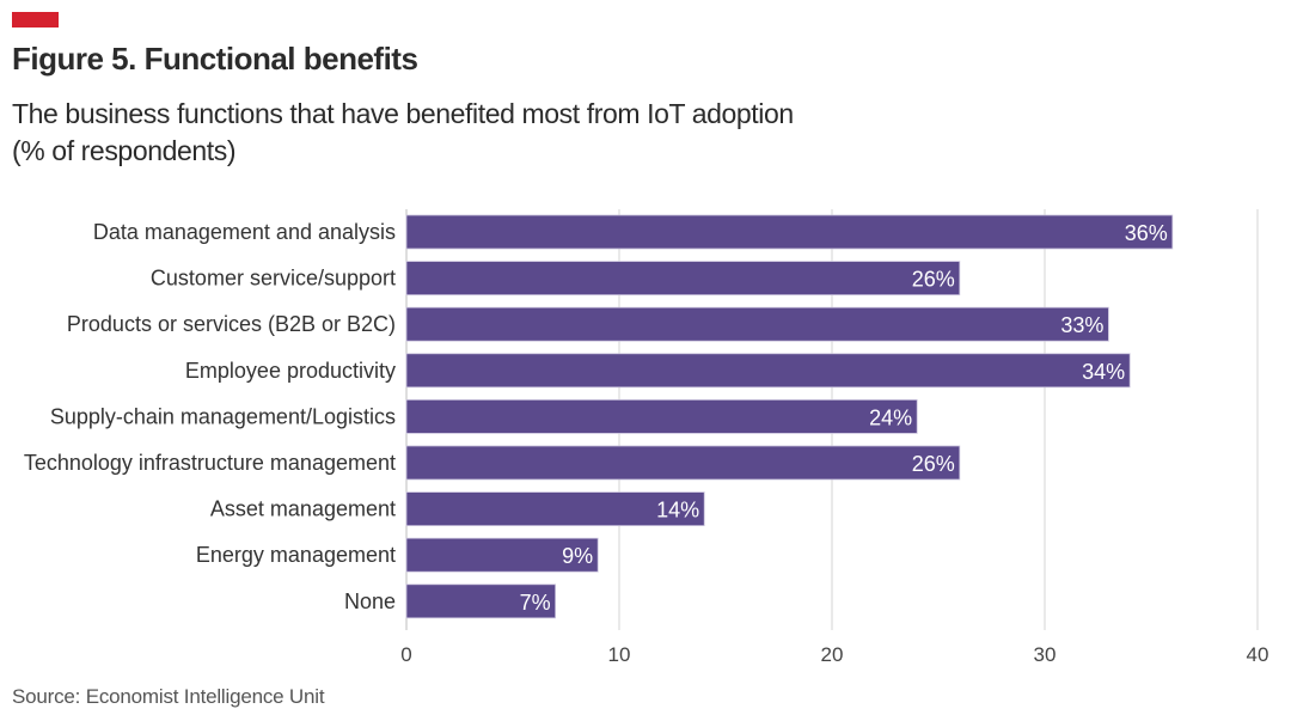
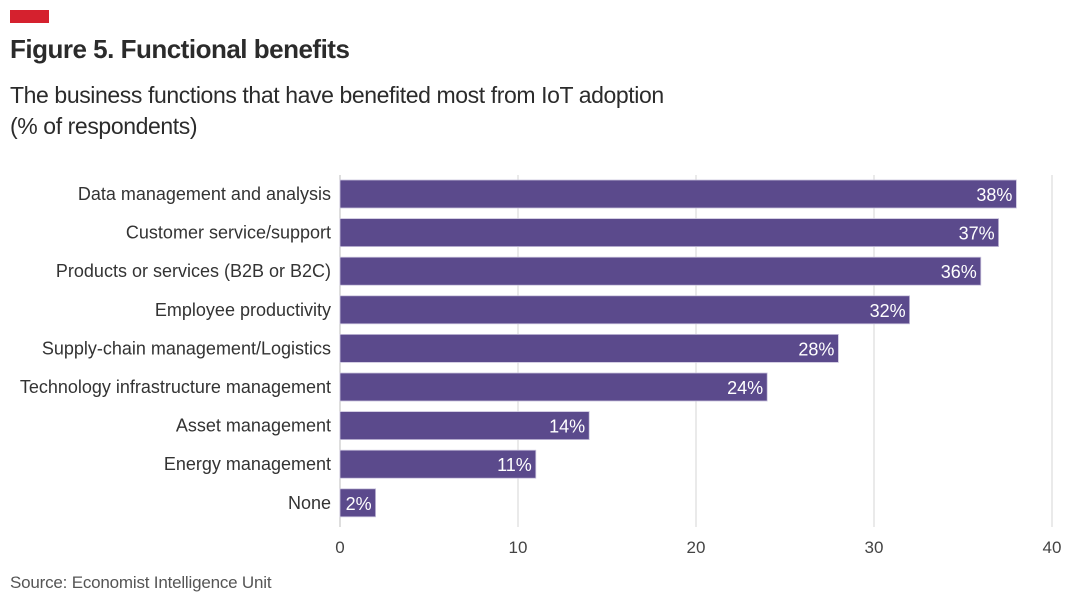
Data management and analysis: 36% -> 38%
Customer service/support: 26% -> 37%
Products or services (B2B or B2C): 33% -> 36%
Employee productivity: 34% -> 32%
Supply-chain management/Logistics: 24% -> 28%
Technology infrastructure management: 26% -> 24%
Energy management: 9% -> 11%
None: 7% -> 2%
